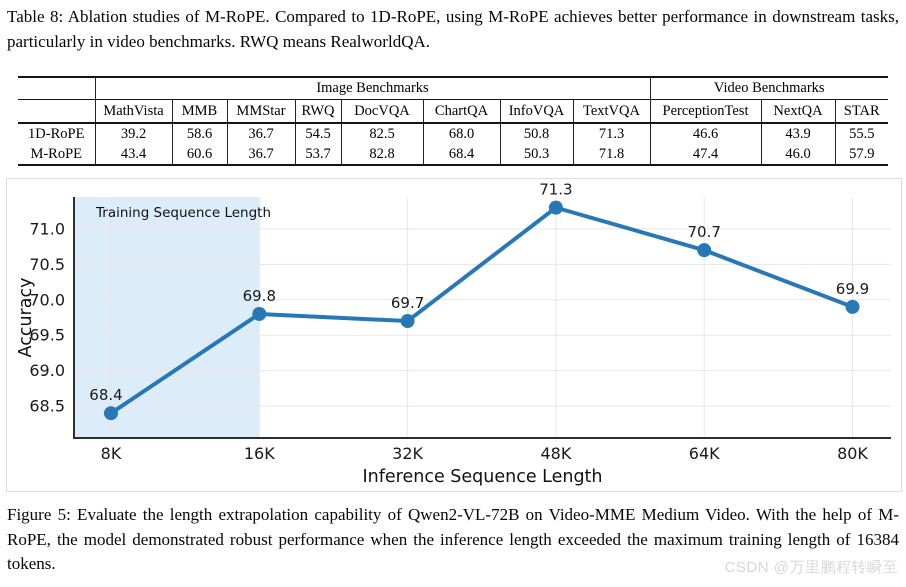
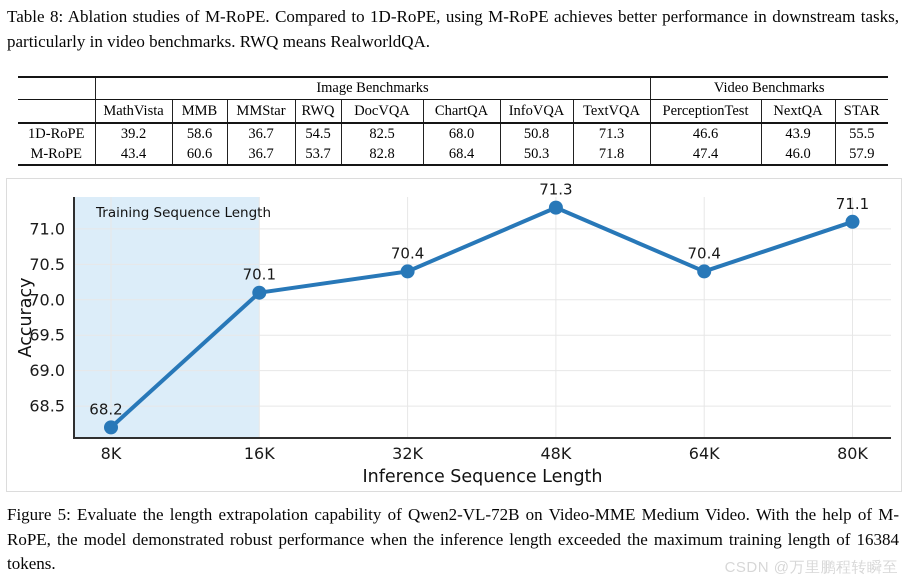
8K: 68.4 -> 68.2
16K: 69.8 -> 70.1
32K: 69.7 -> 70.4
64K: 70.7 -> 70.4
80K: 69.9 -> 71.1
